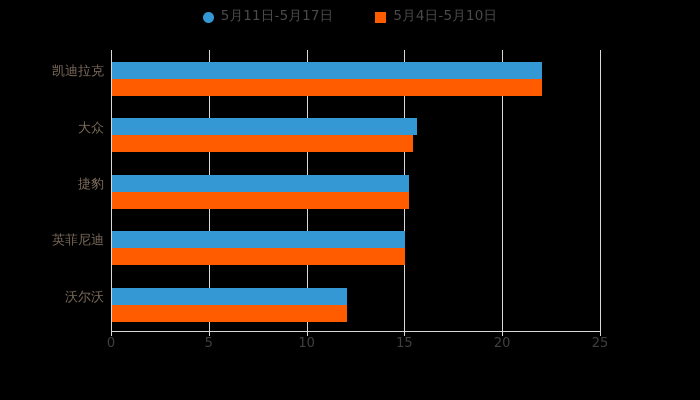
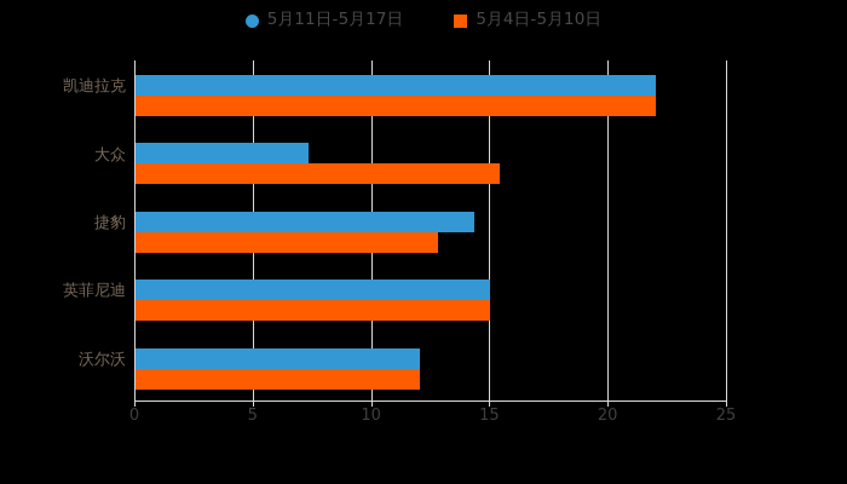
5月11日-5月17日/大众: 15.6 -> 7.3
5月11日-5月17日/捷豹: 15.2 -> 14.3
5月4日-5月10日/捷豹: 15.2 -> 12.8
